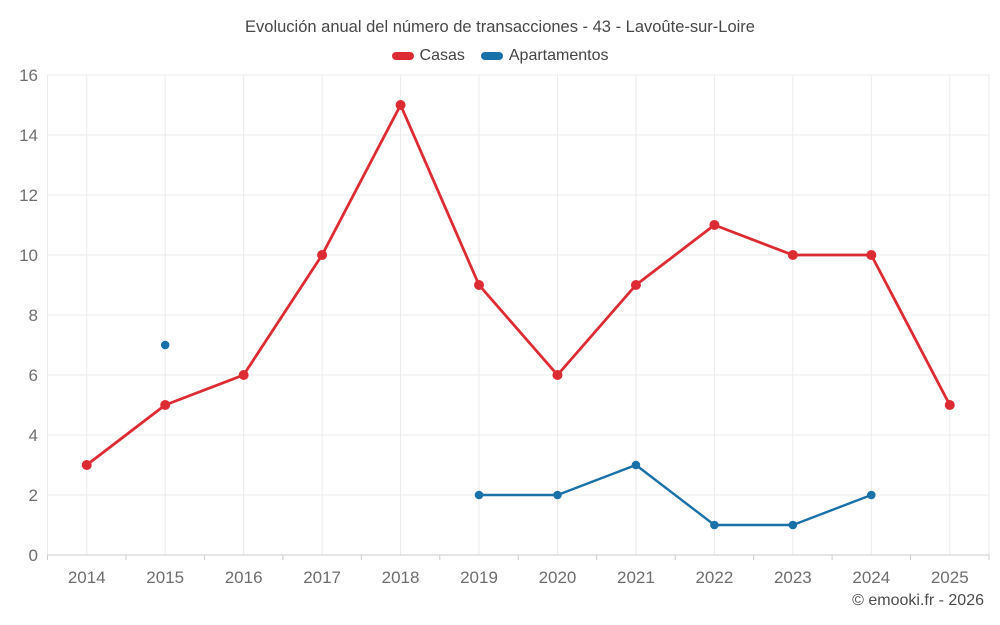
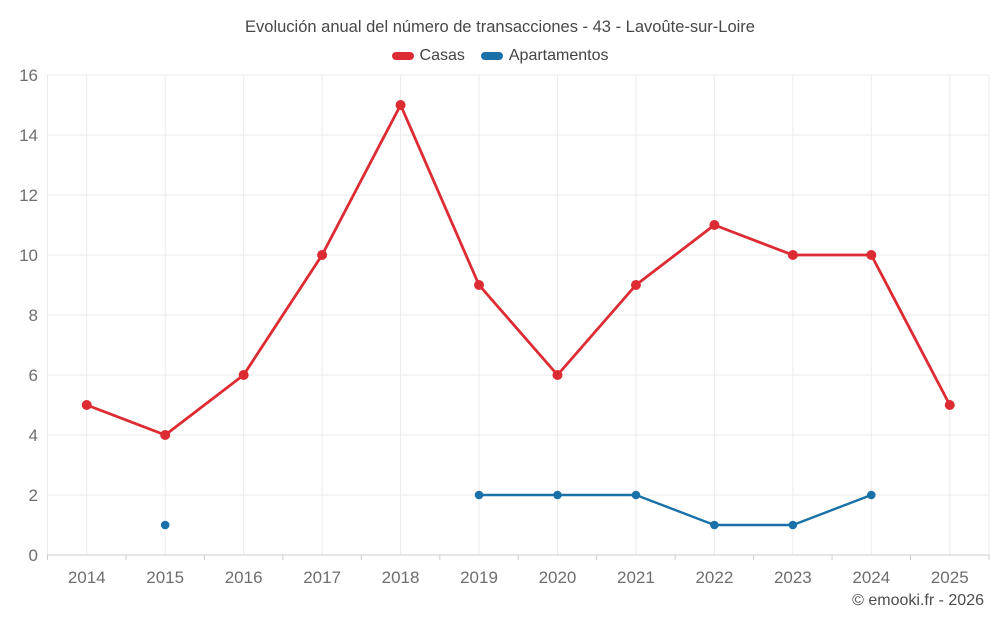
Casas/2014: 3 -> 5
Casas/2015: 5 -> 4
Apartamentos/2015: 7 -> 1
Apartamentos/2021: 3 -> 2
